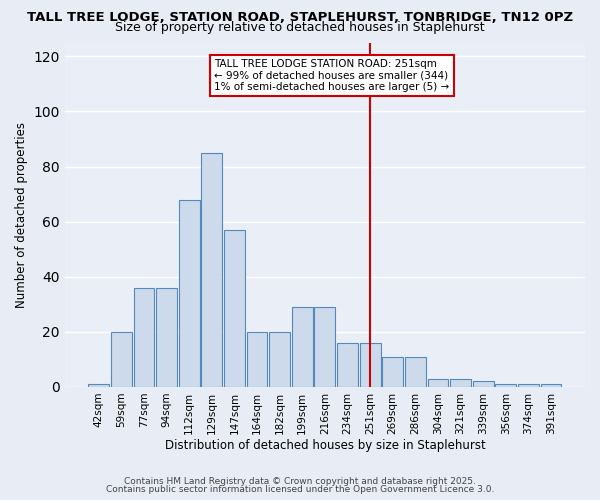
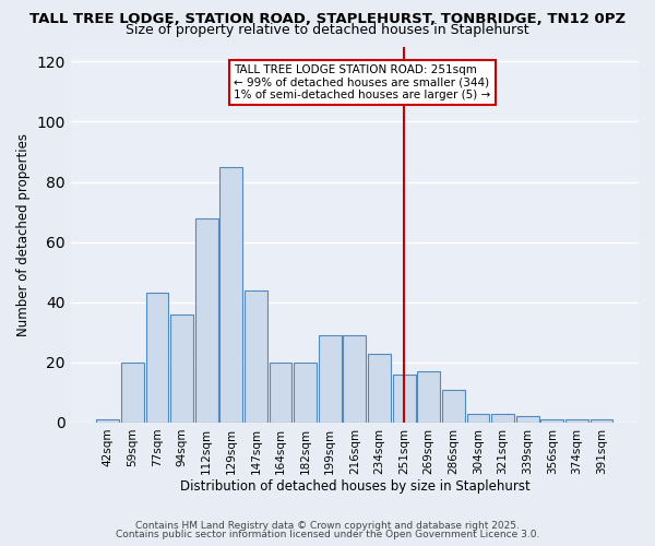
77sqm: 36 -> 43
147sqm: 57 -> 44
234sqm: 16 -> 23
269sqm: 11 -> 17
